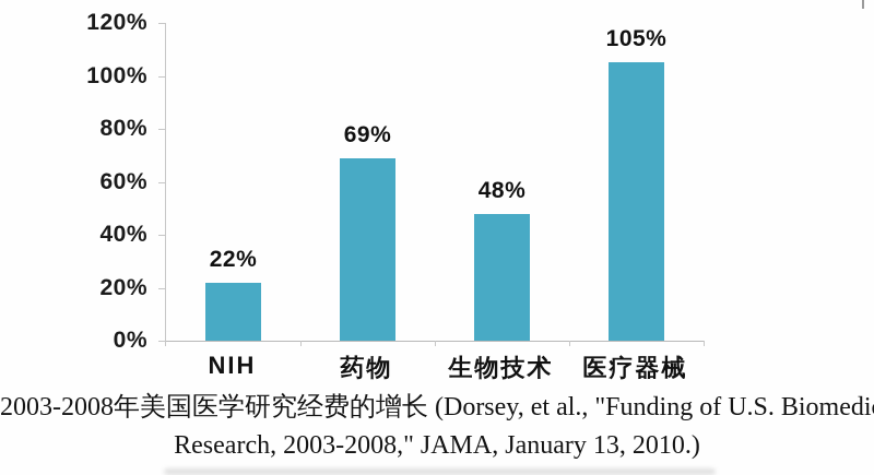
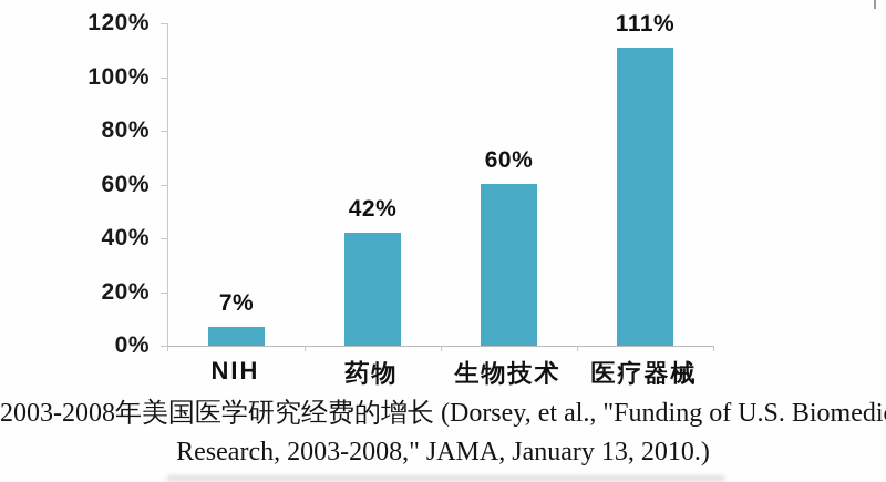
NIH: 22% -> 7%
药物: 69% -> 42%
生物技术: 48% -> 60%
医疗器械: 105% -> 111%
